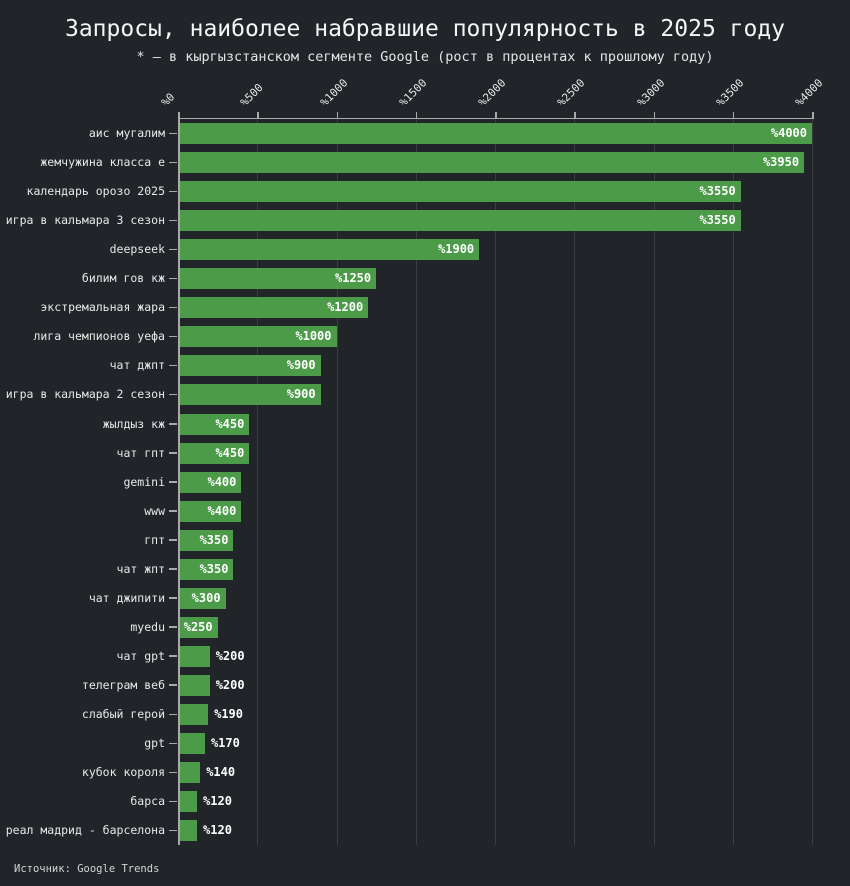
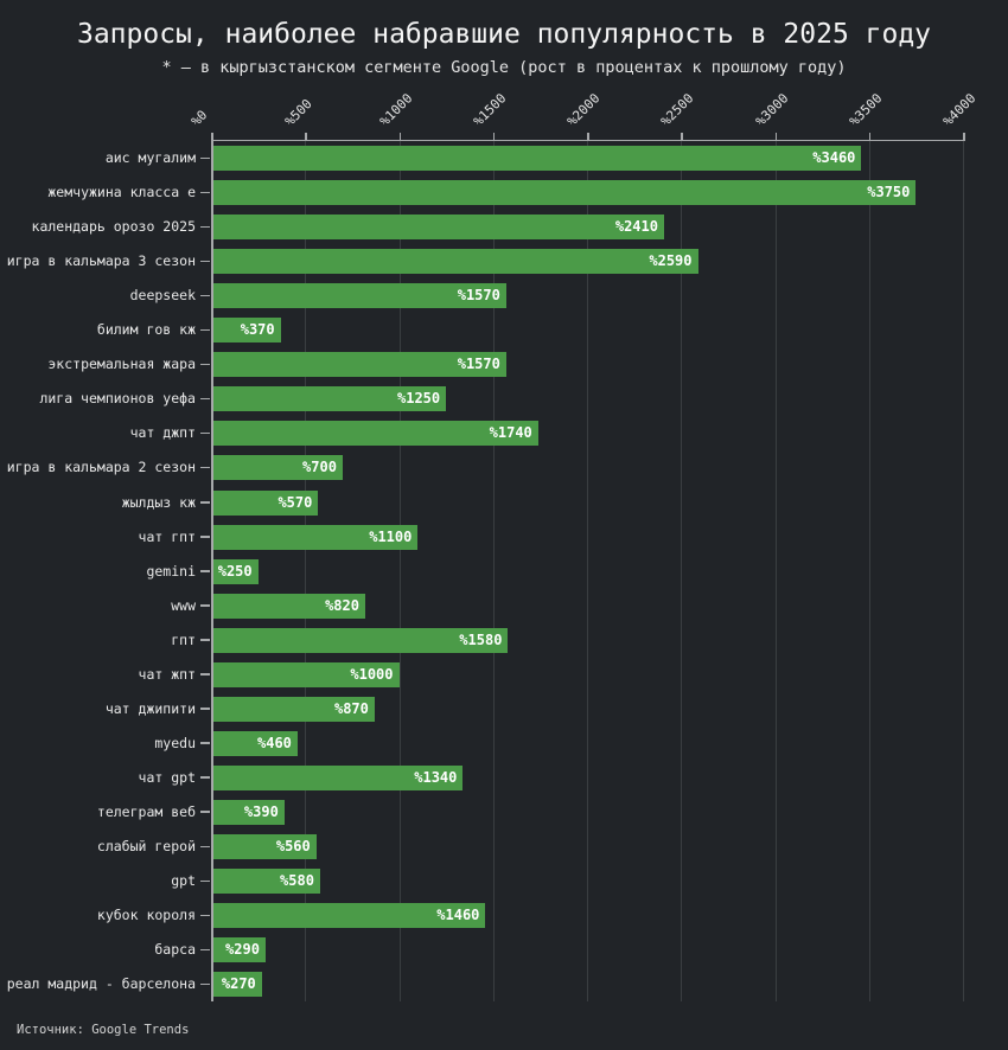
аис мугалим: 4000 -> 3460
жемчужина класса е: 3950 -> 3750
календарь орозо 2025: 3550 -> 2410
игра в кальмара 3 сезон: 3550 -> 2590
deepseek: 1900 -> 1570
билим гов кж: 1250 -> 370
экстремальная жара: 1200 -> 1570
лига чемпионов уефа: 1000 -> 1250
чат джпт: 900 -> 1740
игра в кальмара 2 сезон: 900 -> 700
жылдыз кж: 450 -> 570
чат гпт: 450 -> 1100
gemini: 400 -> 250
www: 400 -> 820
гпт: 350 -> 1580
чат жпт: 350 -> 1000
чат джипити: 300 -> 870
myedu: 250 -> 460
чат gpt: 200 -> 1340
телеграм веб: 200 -> 390
слабый герой: 190 -> 560
gpt: 170 -> 580
кубок короля: 140 -> 1460
барса: 120 -> 290
реал мадрид - барселона: 120 -> 270
